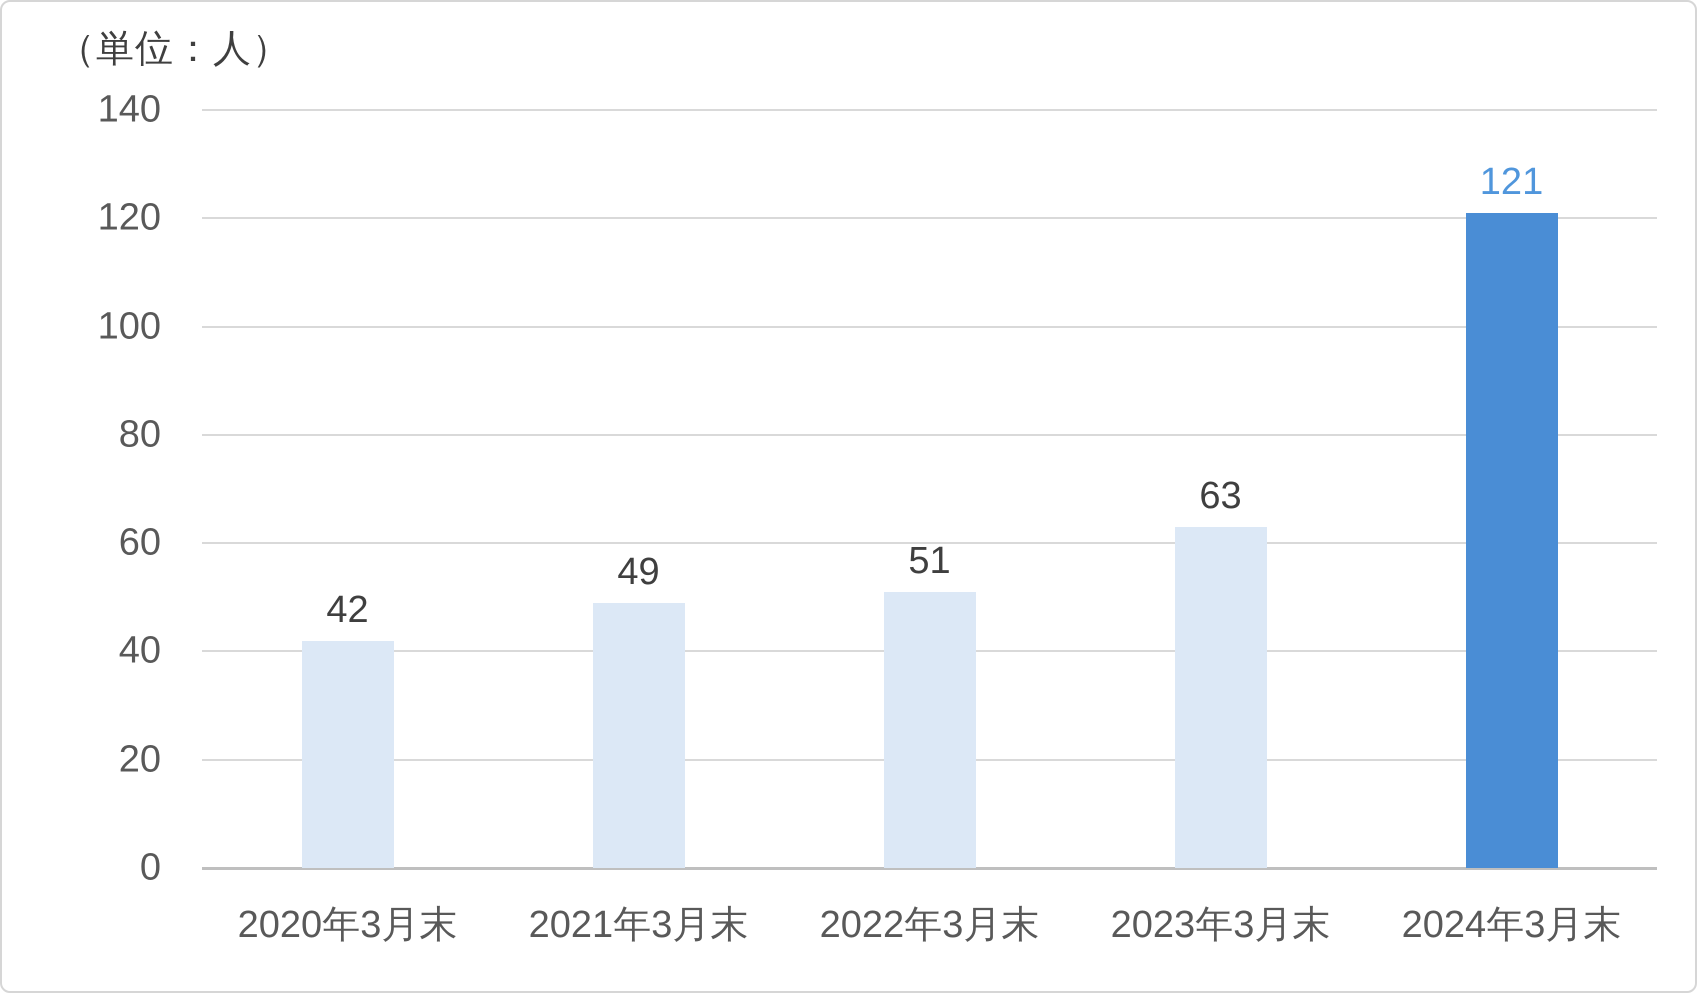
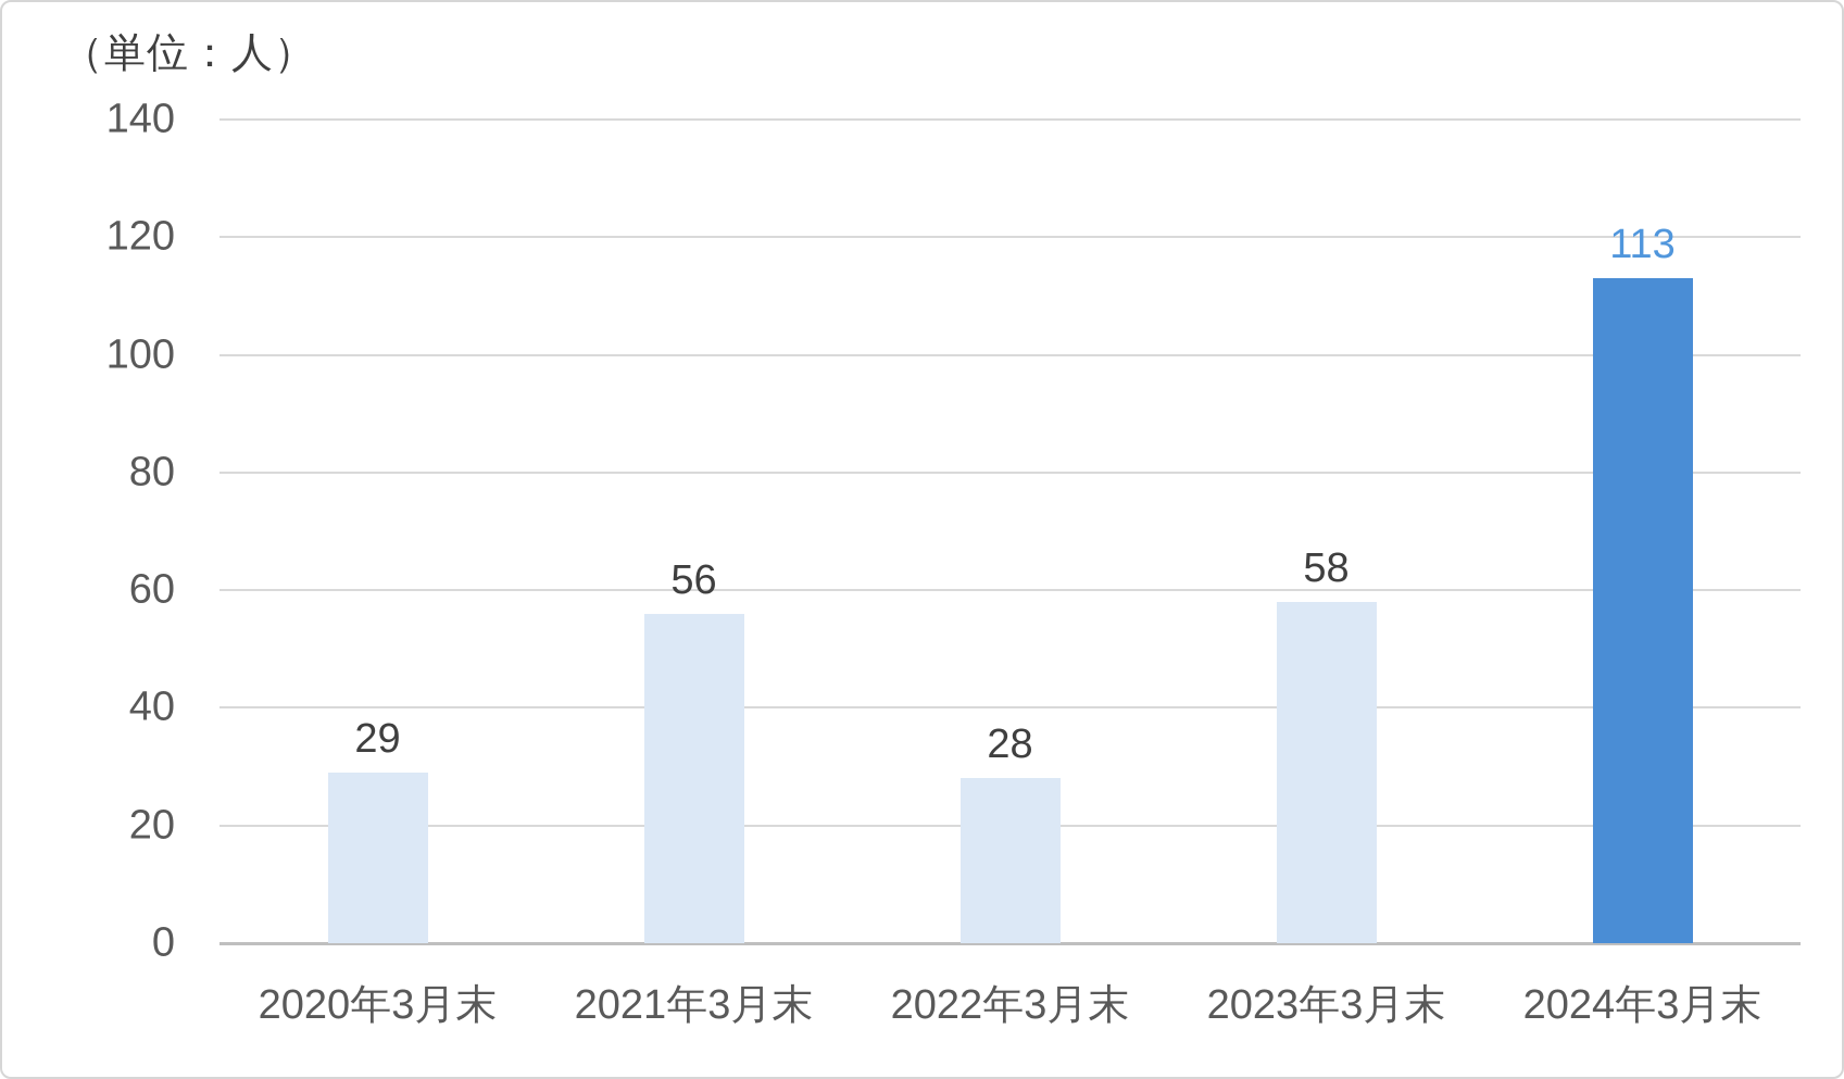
2020年3月末: 42 -> 29
2021年3月末: 49 -> 56
2022年3月末: 51 -> 28
2023年3月末: 63 -> 58
2024年3月末: 121 -> 113
